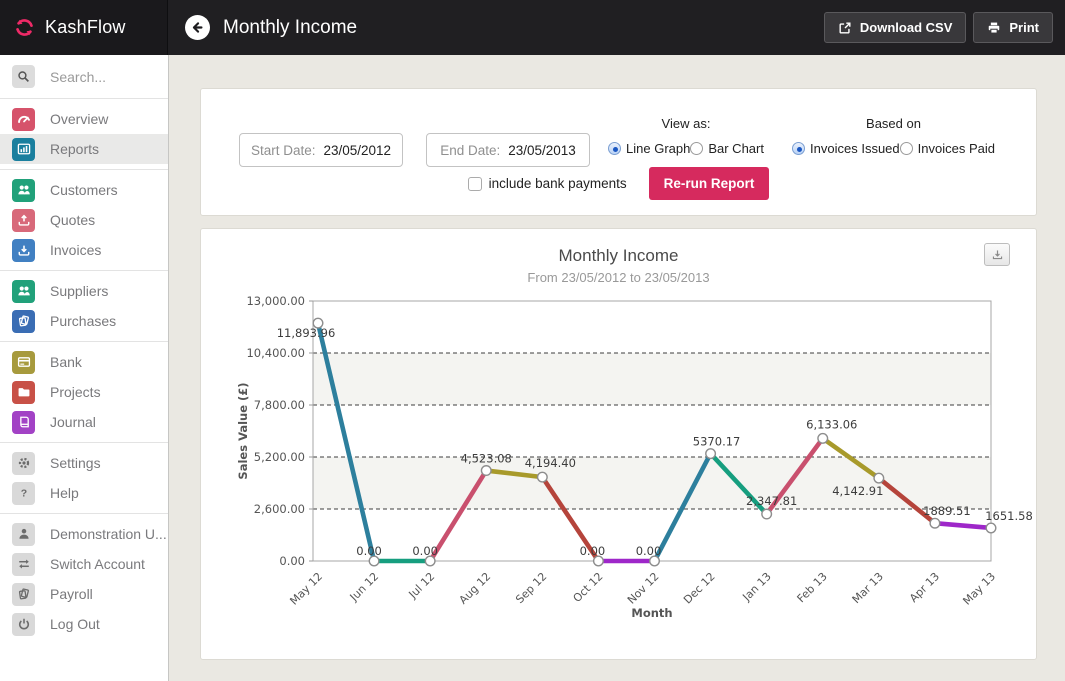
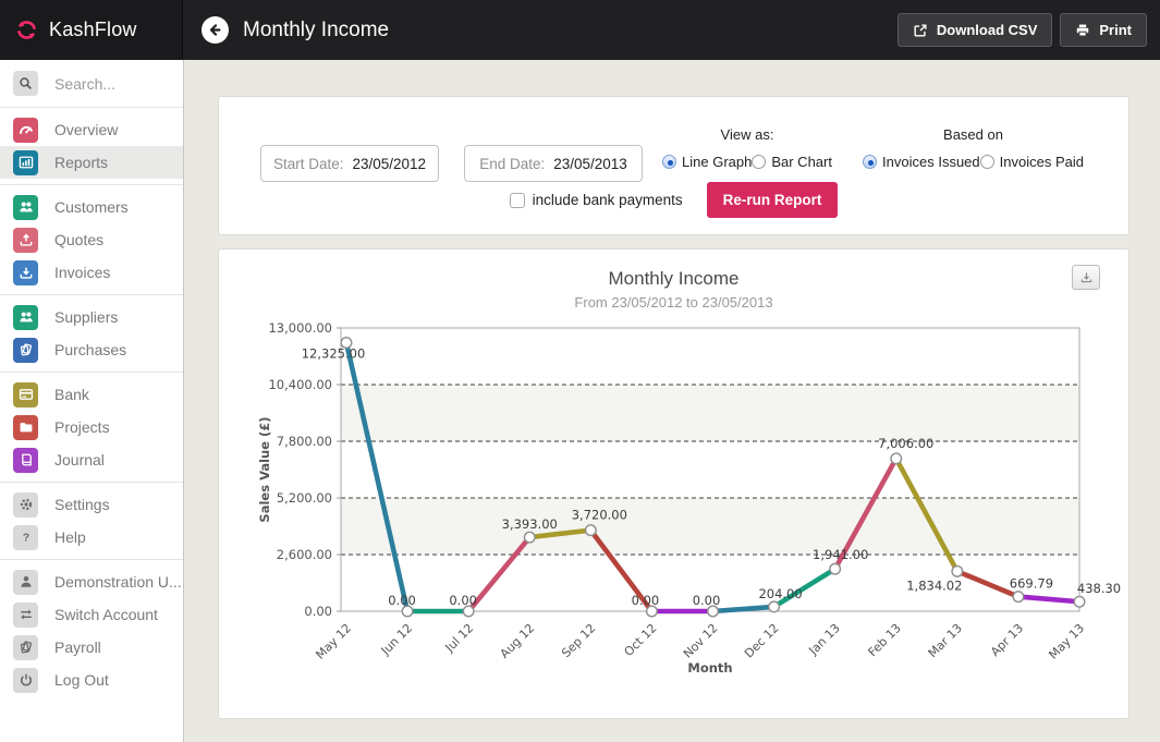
May 12: 11,893.96 -> 12,325.00
Aug 12: 4,523.08 -> 3,393.00
Sep 12: 4,194.40 -> 3,720.00
Dec 12: 5370.17 -> 204.00
Jan 13: 2,347.81 -> 1,941.00
Feb 13: 6,133.06 -> 7,006.00
Mar 13: 4,142.91 -> 1,834.02
Apr 13: 1889.51 -> 669.79
May 13: 1651.58 -> 438.30
